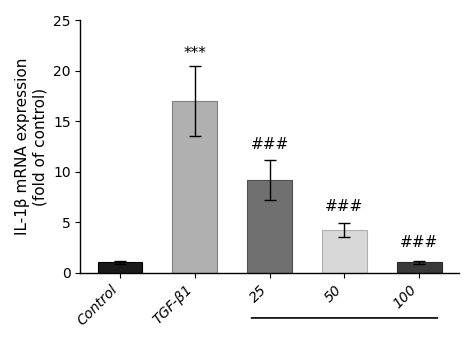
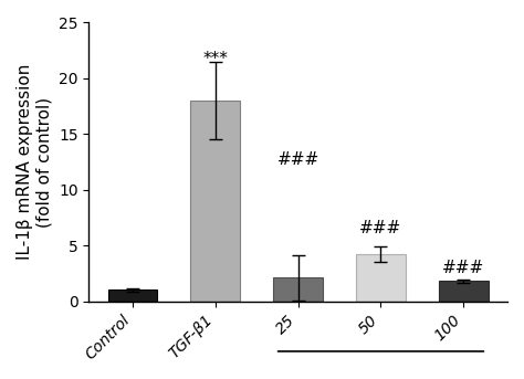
TGF-β1: 17.0 -> 18.0
25: 9.2 -> 2.1
100: 1.0 -> 1.8
